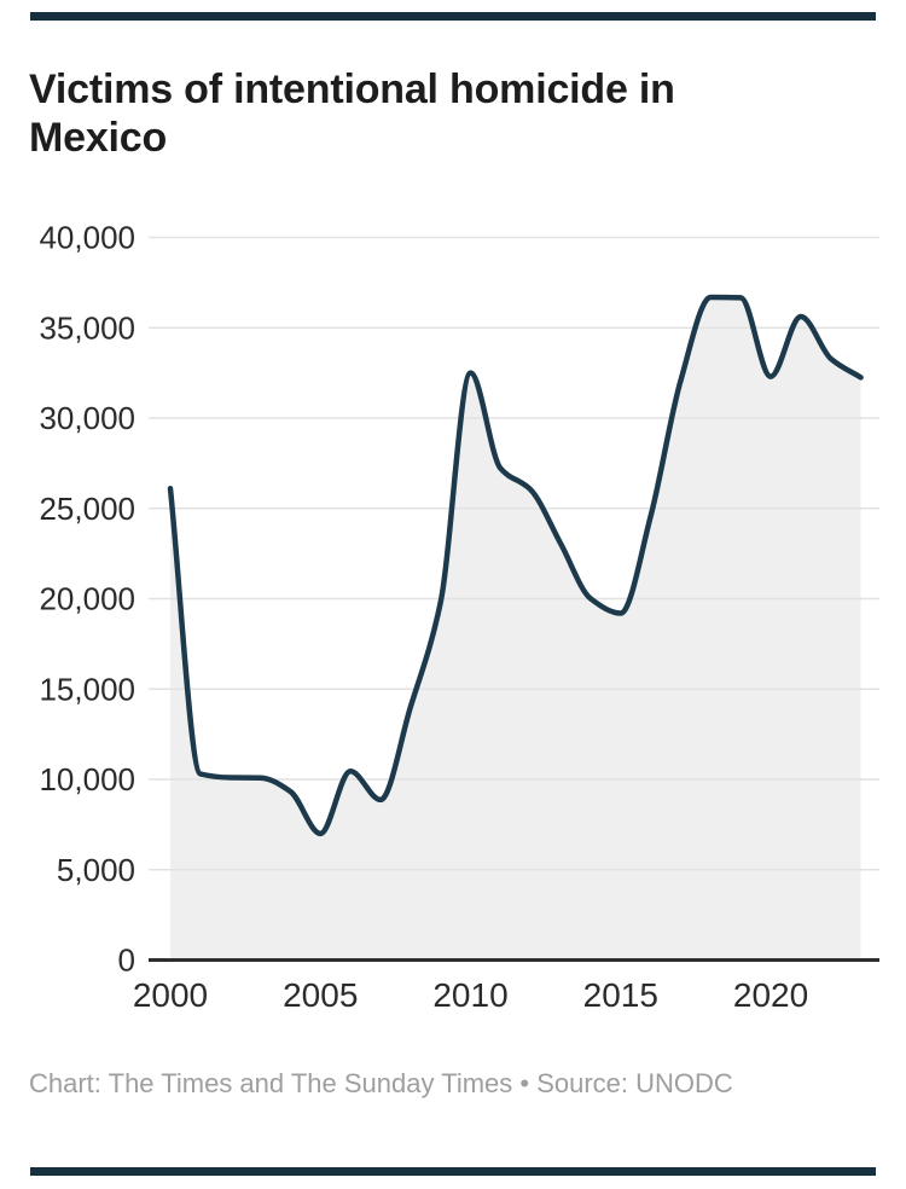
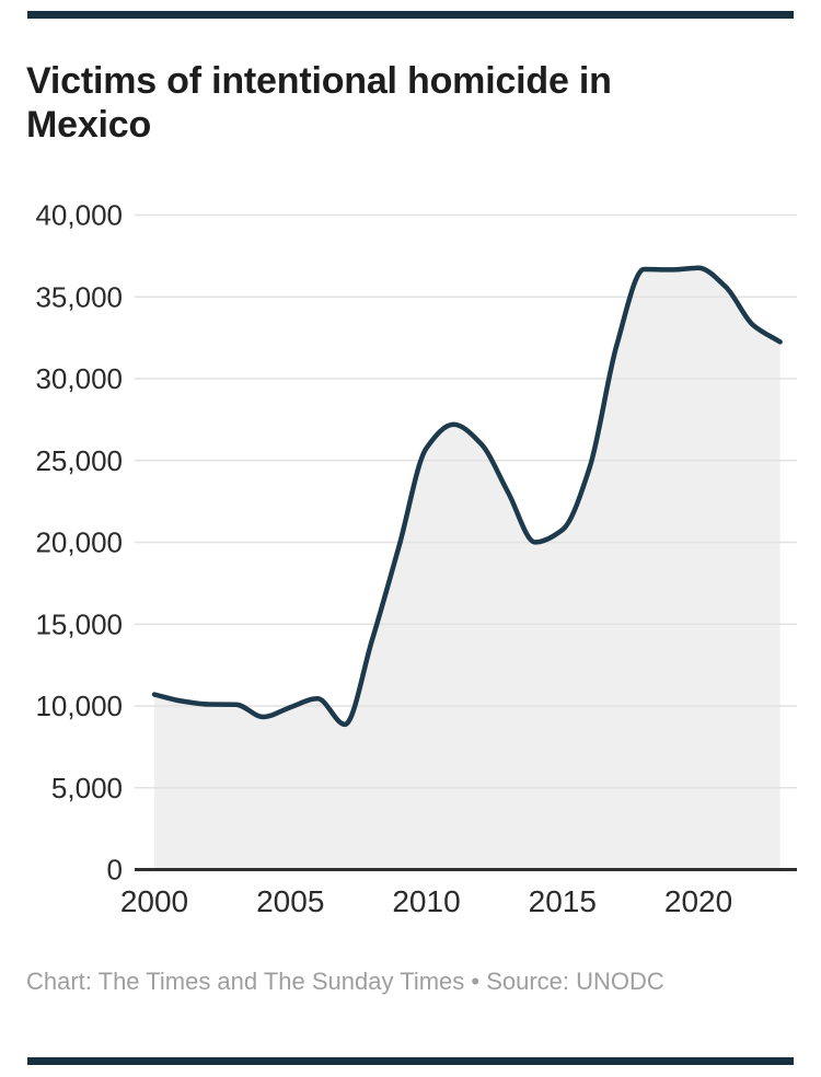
2000: 26100 -> 10700
2005: 7000 -> 9900
2010: 32500 -> 25800
2015: 19200 -> 20800
2020: 32300 -> 36800
